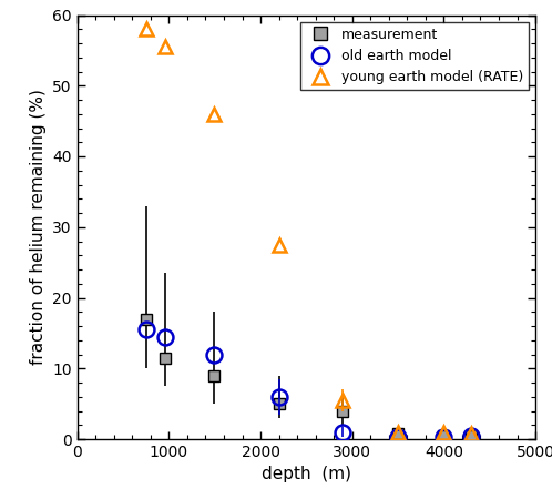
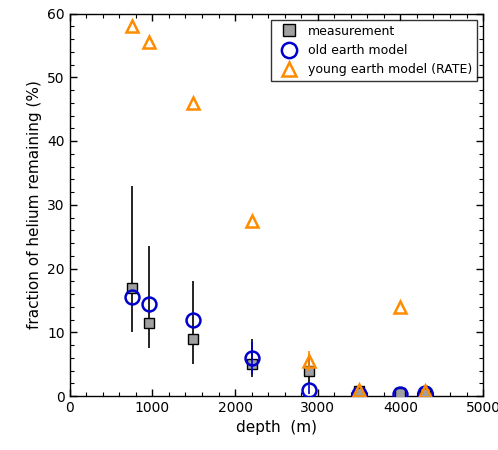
young earth model (RATE)/4000: 1.0 -> 14.0
